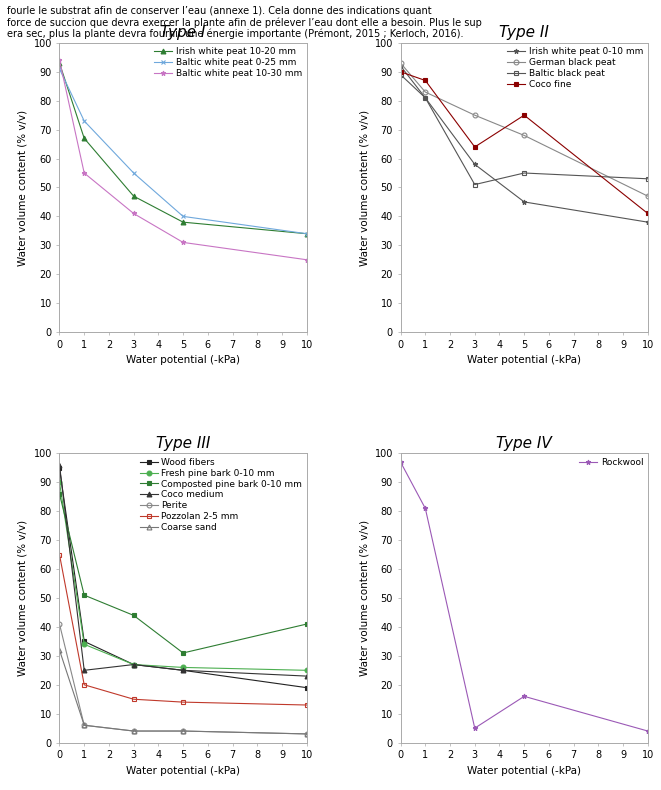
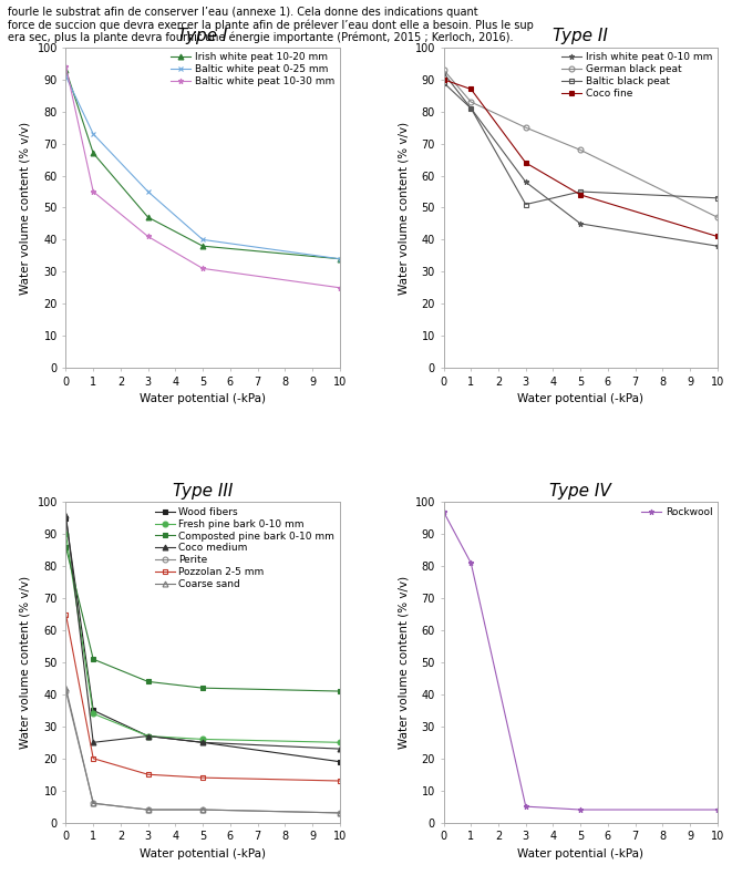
Type II/Coco fine/5: 75 -> 54
Type III/Coarse sand/0: 32 -> 42
Type III/Composted pine bark 0-10 mm/5: 31 -> 42
Type IV/5: 16 -> 4
